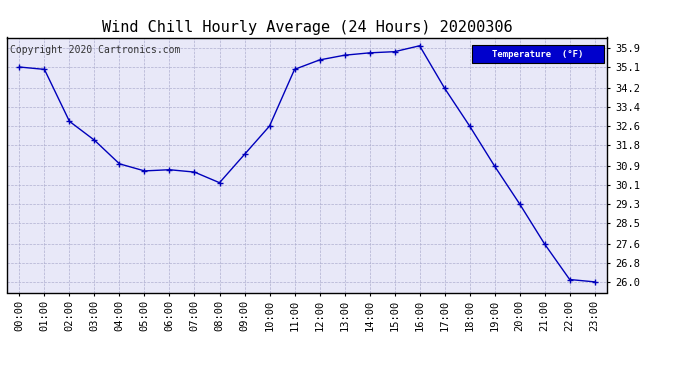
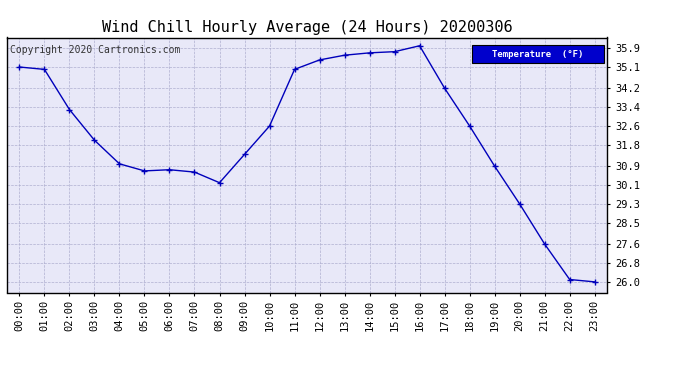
02:00: 32.80 -> 33.30
